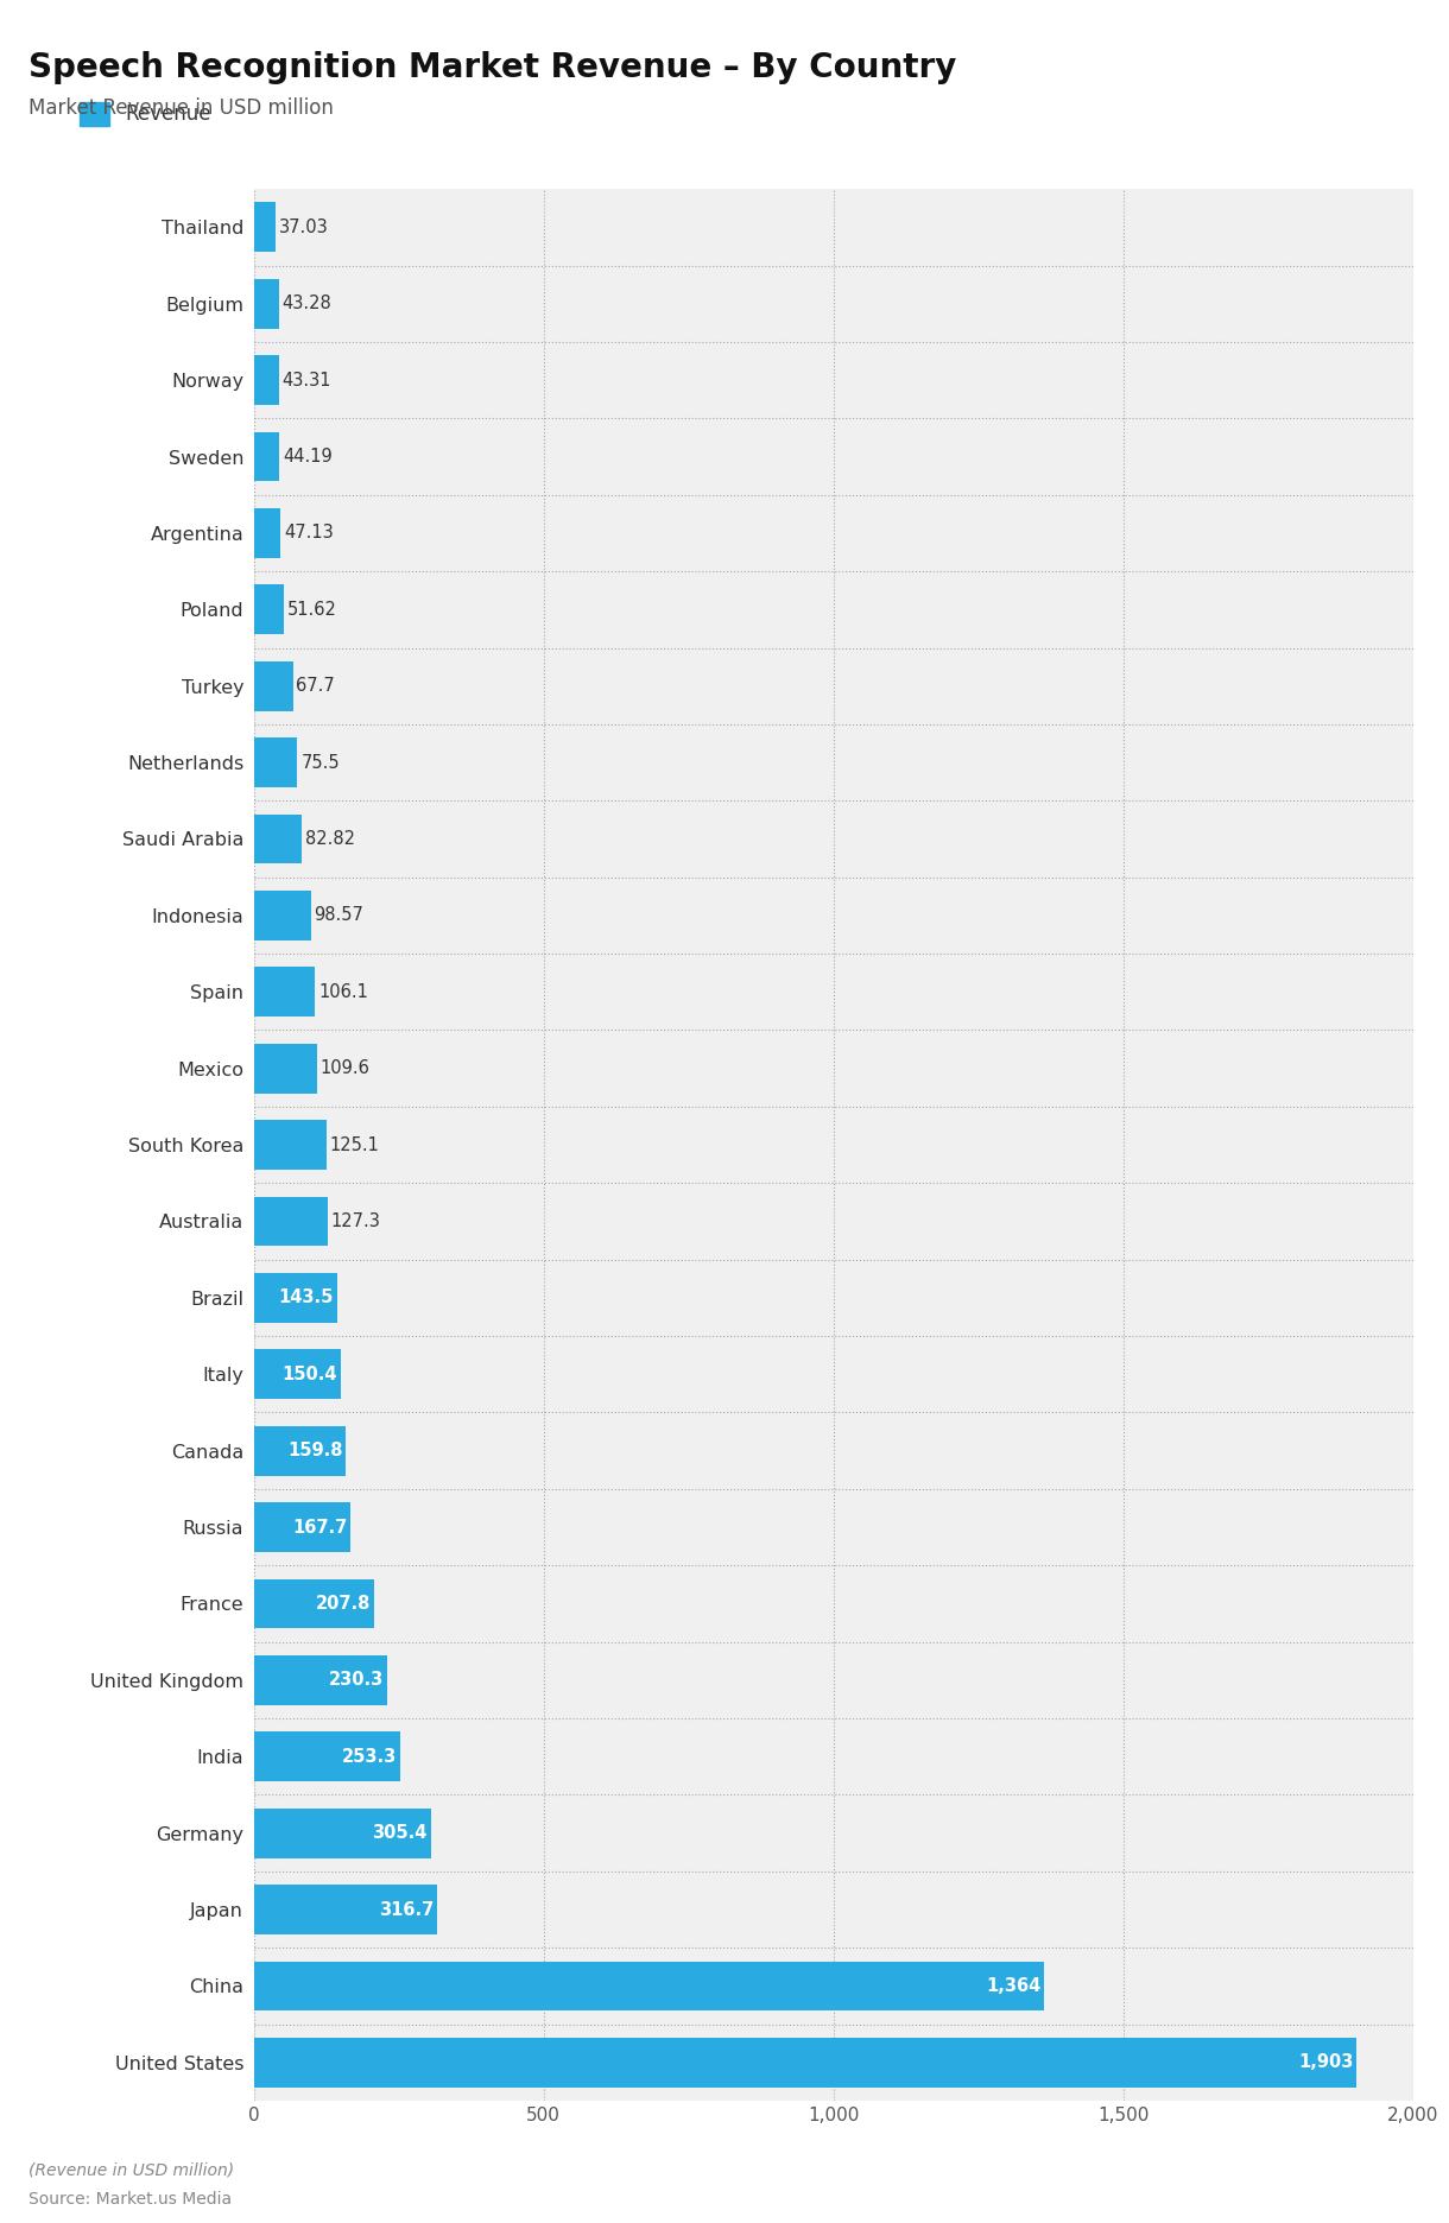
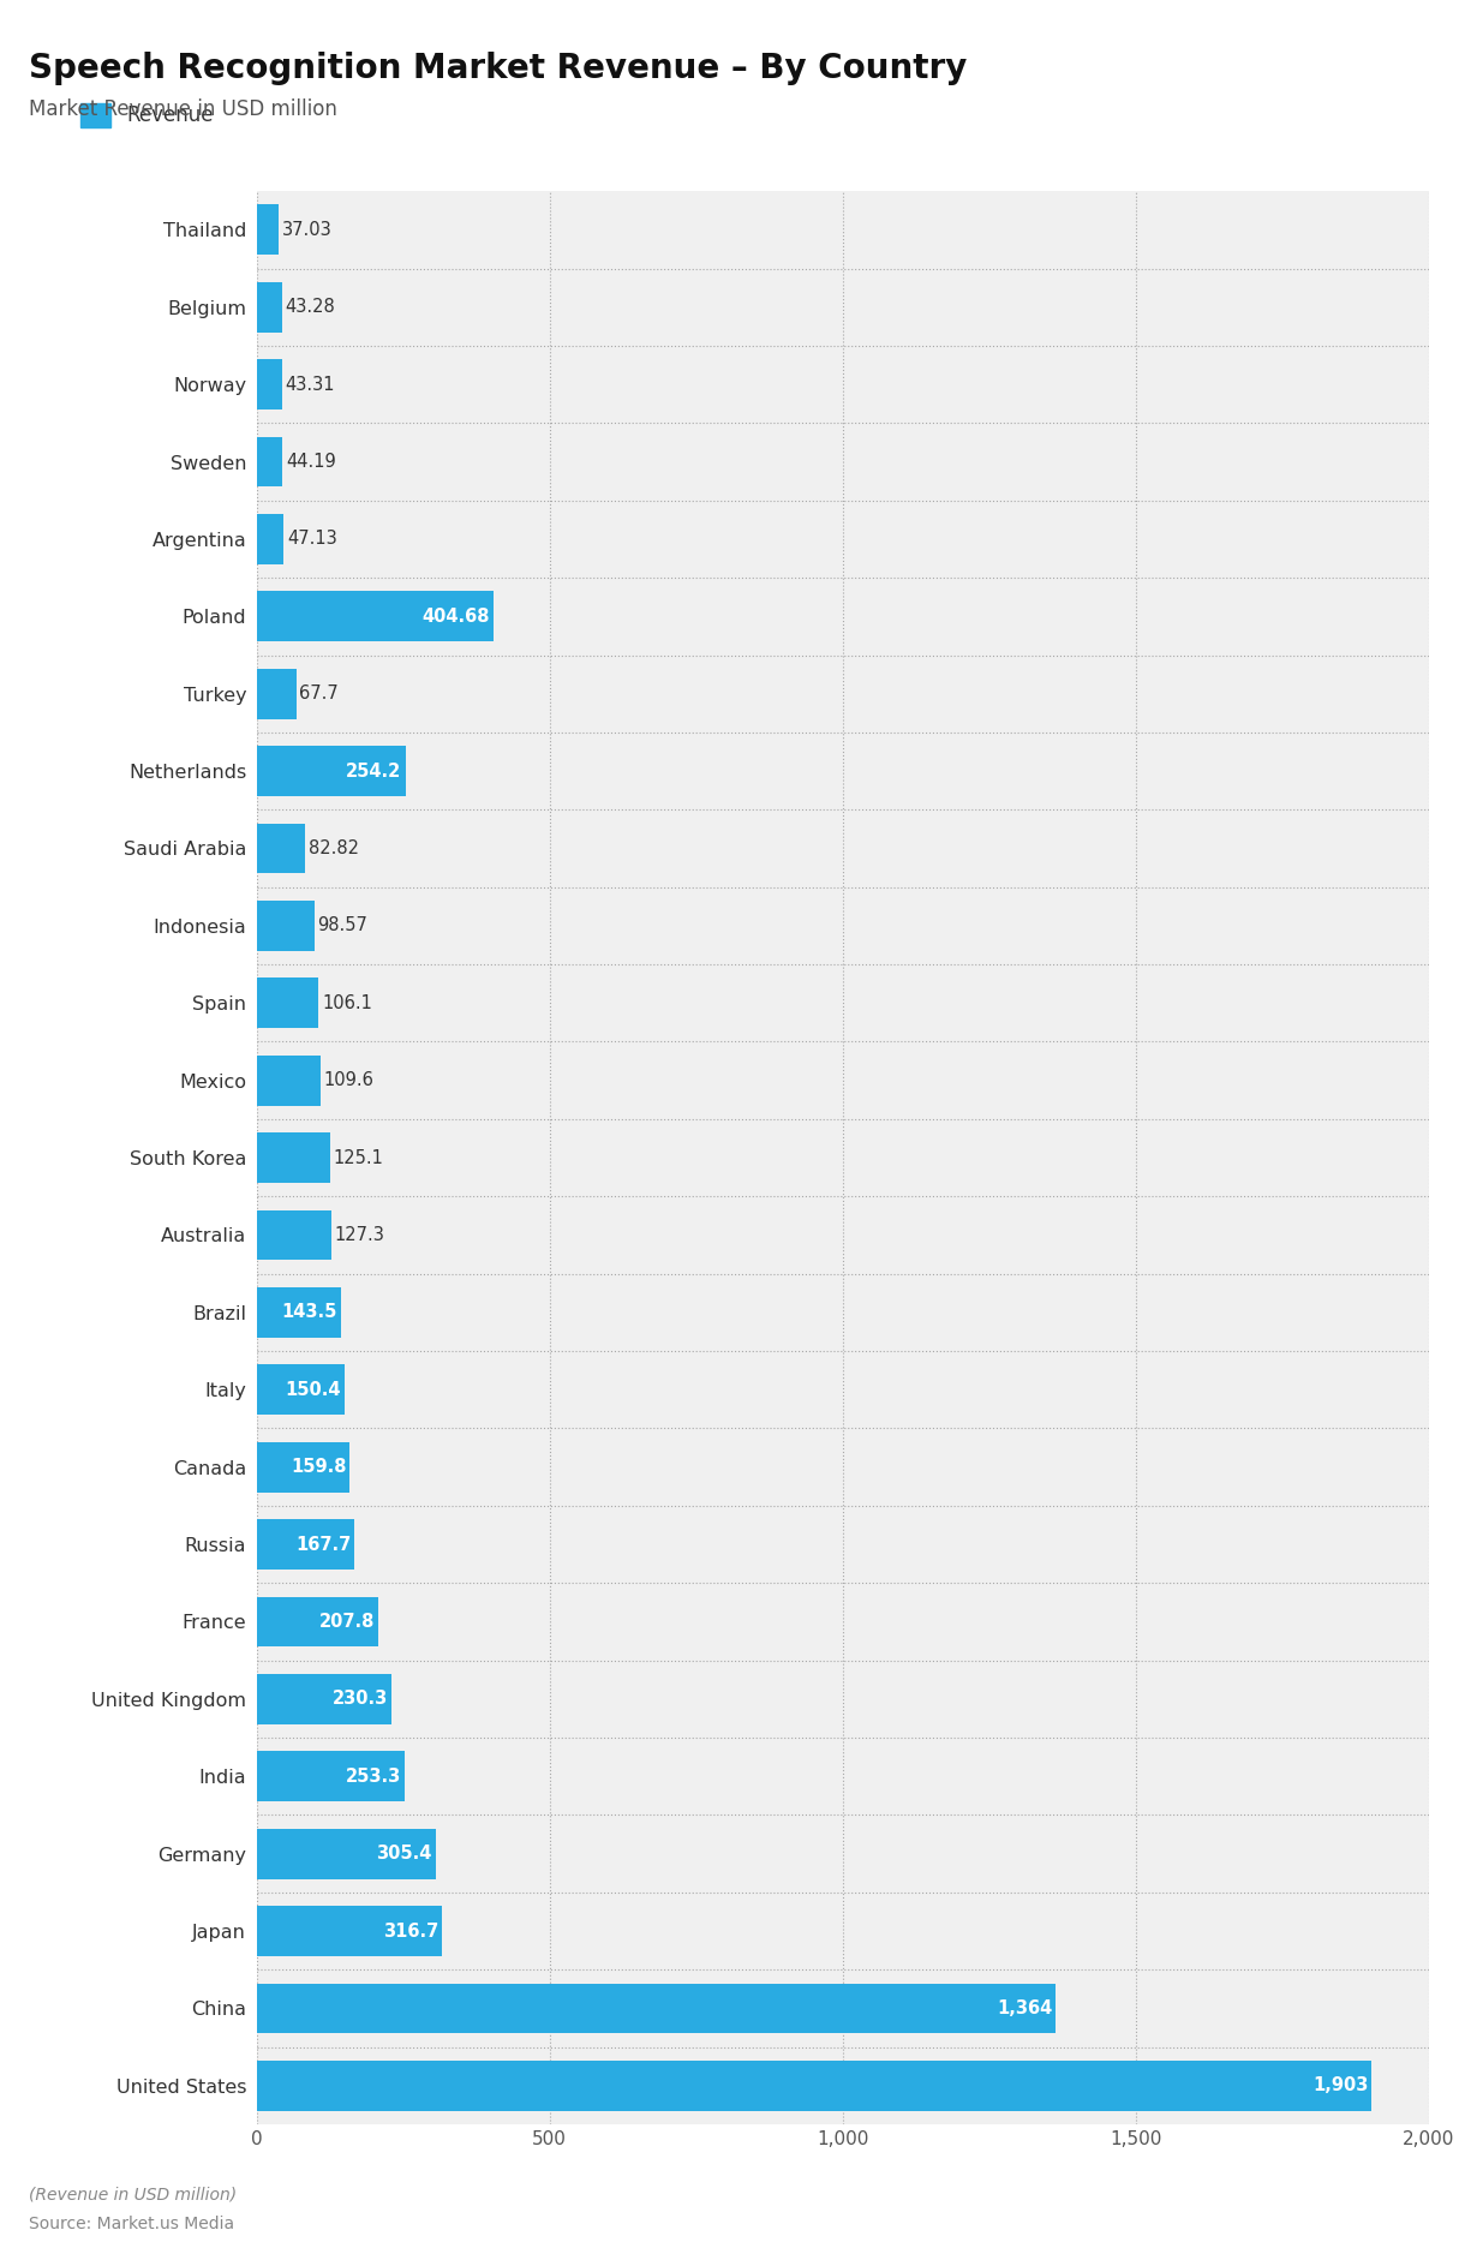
Poland: 51.62 -> 404.68
Netherlands: 75.5 -> 254.2
